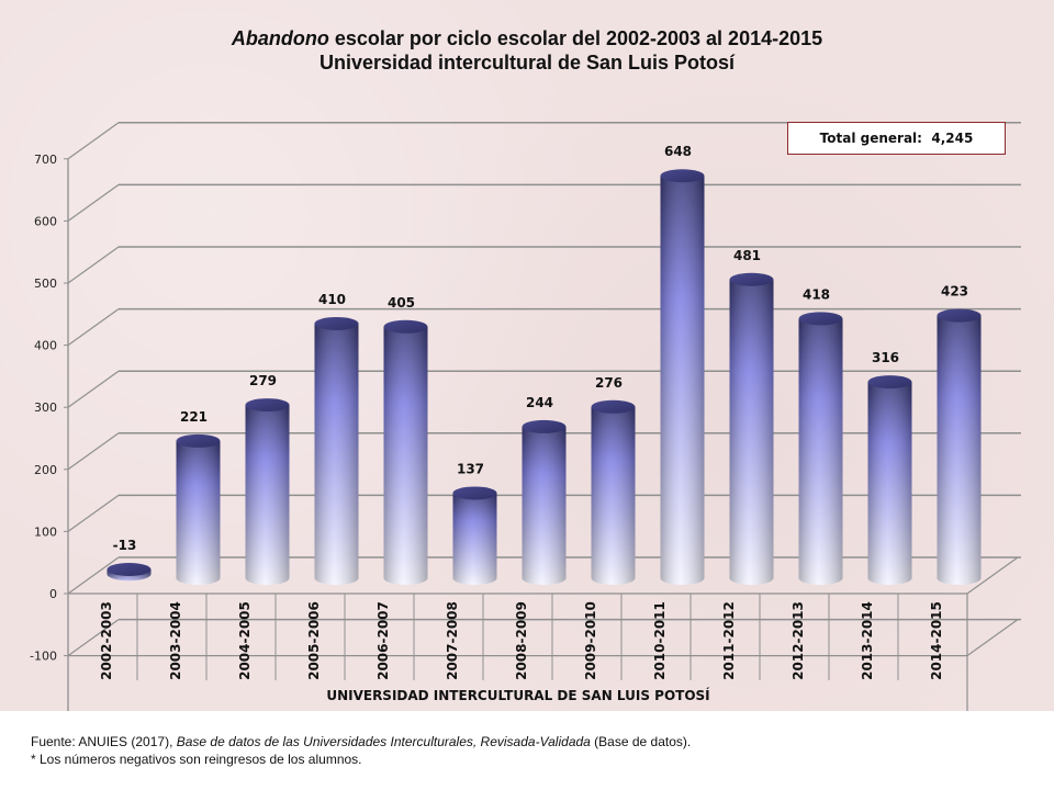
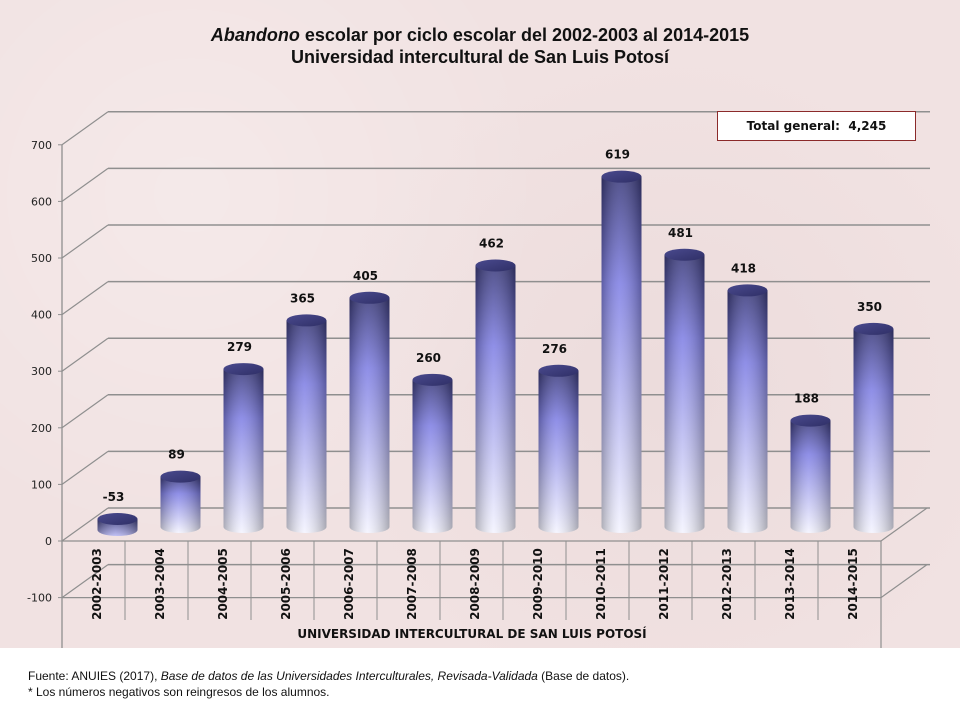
2002-2003: -13 -> -53
2003-2004: 221 -> 89
2005-2006: 410 -> 365
2007-2008: 137 -> 260
2008-2009: 244 -> 462
2010-2011: 648 -> 619
2013-2014: 316 -> 188
2014-2015: 423 -> 350
